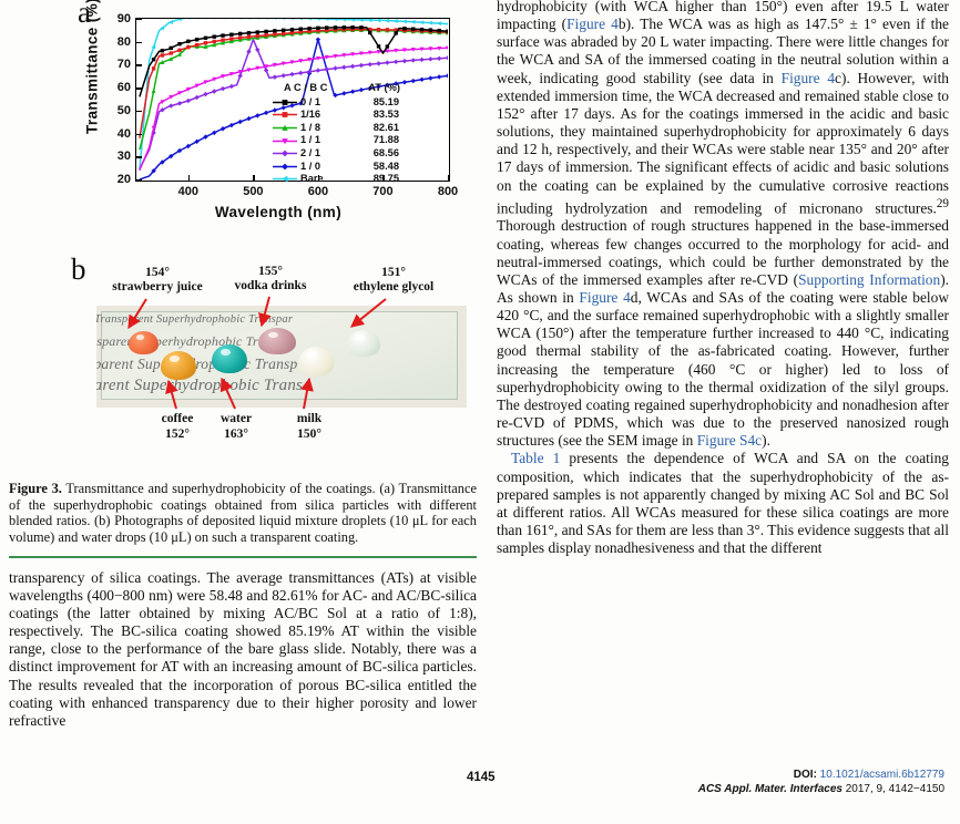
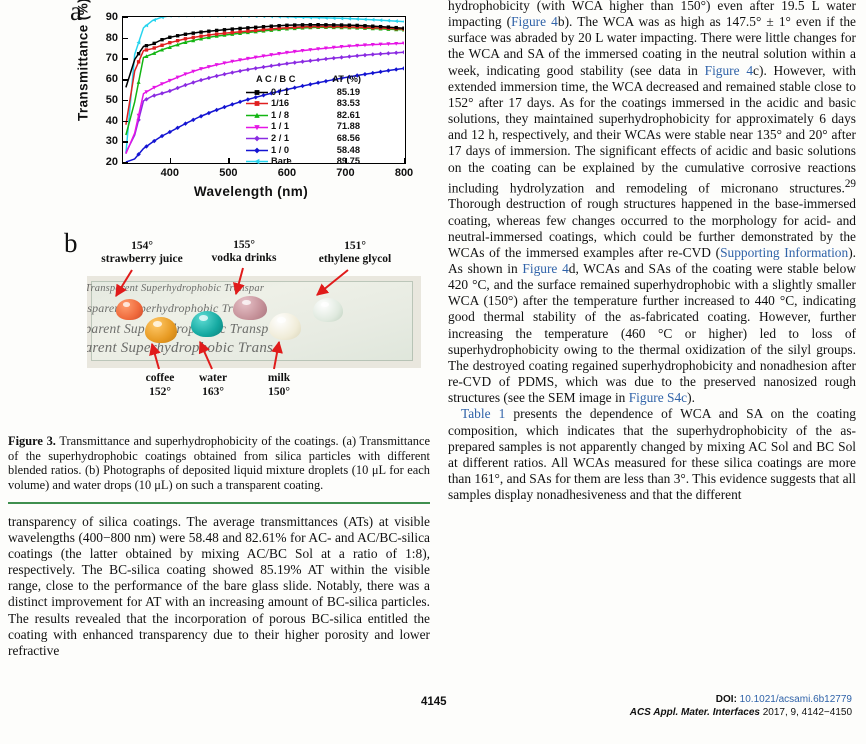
1 / 8/400: 78 -> 75
2 / 1/500: 81 -> 63
1 / 0/600: 81 -> 55
0 / 1/700: 75 -> 86
